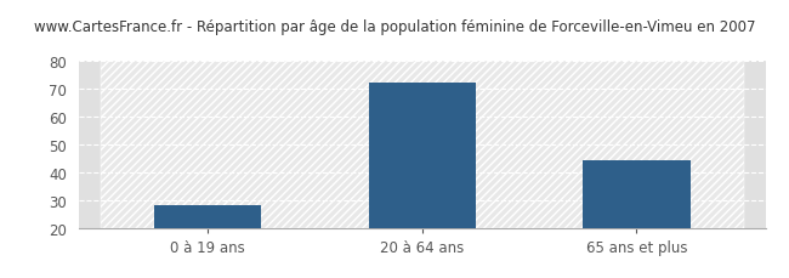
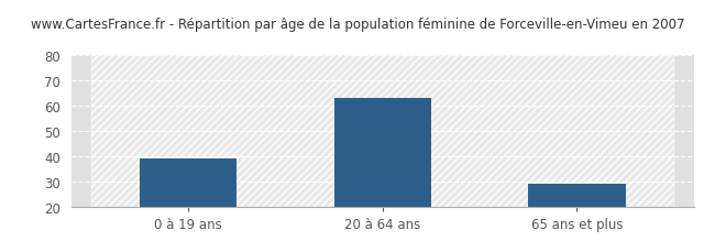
0 à 19 ans: 28 -> 39
20 à 64 ans: 72 -> 63
65 ans et plus: 44 -> 29
